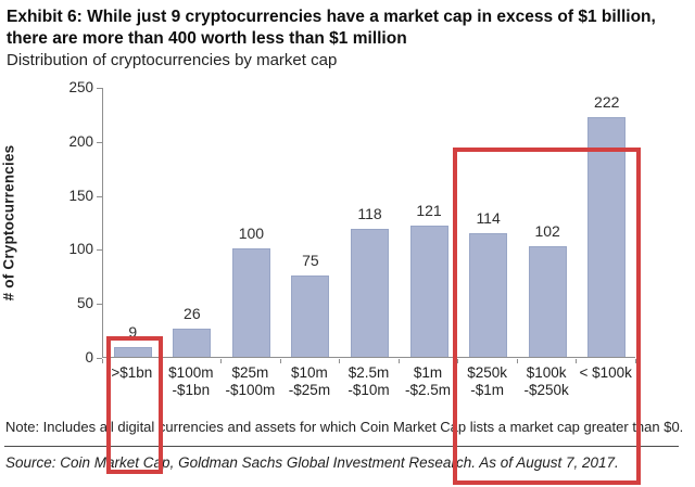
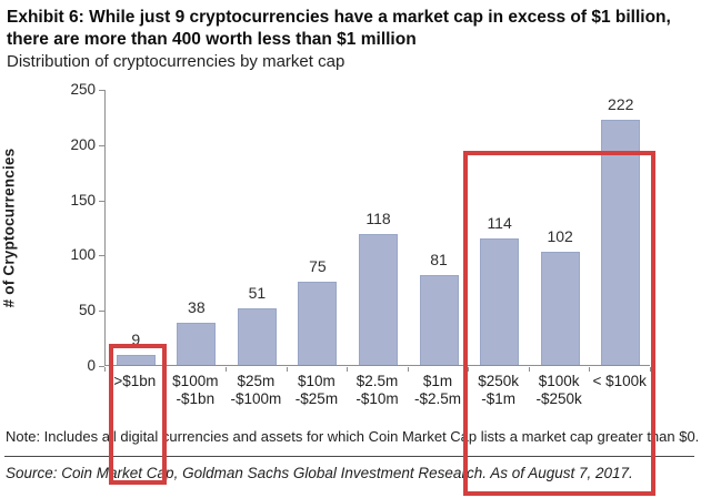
$100m -$1bn: 26 -> 38
$25m -$100m: 100 -> 51
$1m -$2.5m: 121 -> 81
